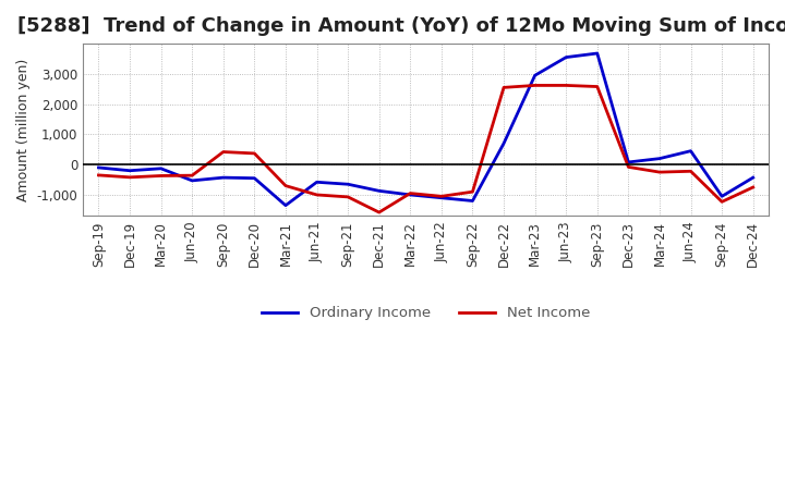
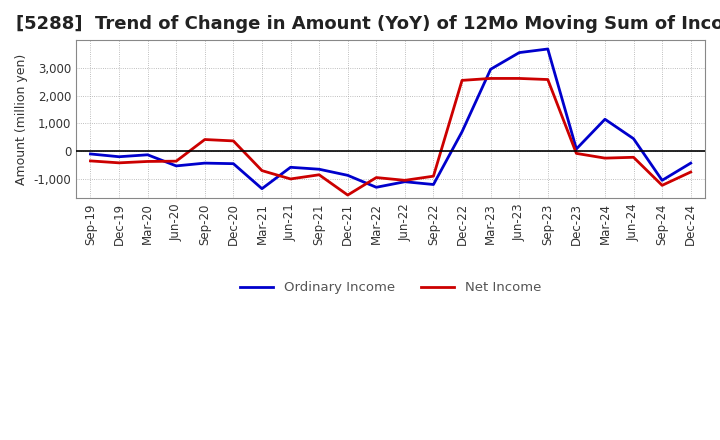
Net Income/Sep-21: -1,070 -> -850
Ordinary Income/Mar-22: -1,000 -> -1,300
Ordinary Income/Mar-24: 200 -> 1,150
